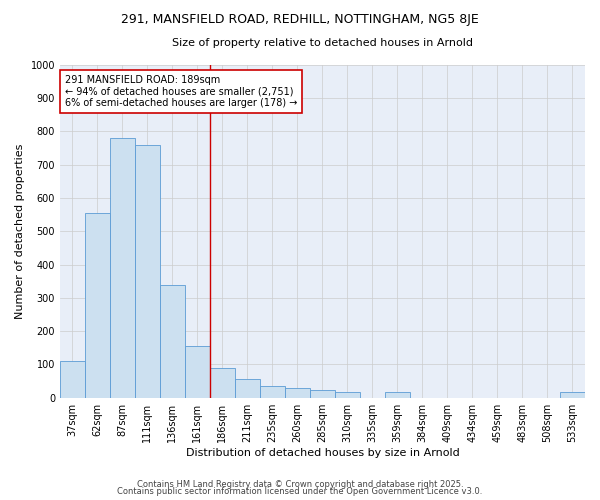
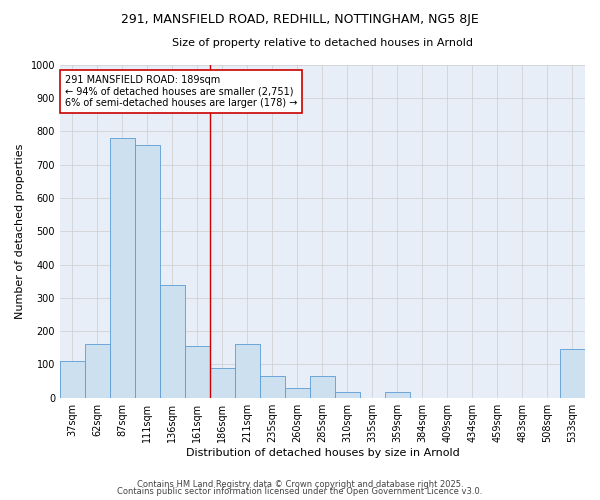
62sqm: 555 -> 160
211sqm: 55 -> 160
235sqm: 35 -> 65
285sqm: 22 -> 65
533sqm: 18 -> 145
